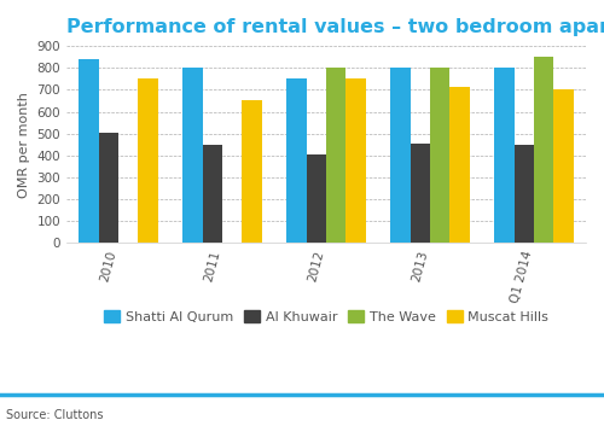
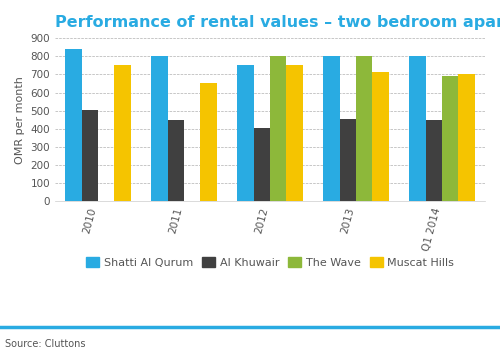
The Wave/Q1 2014: 850 -> 690
